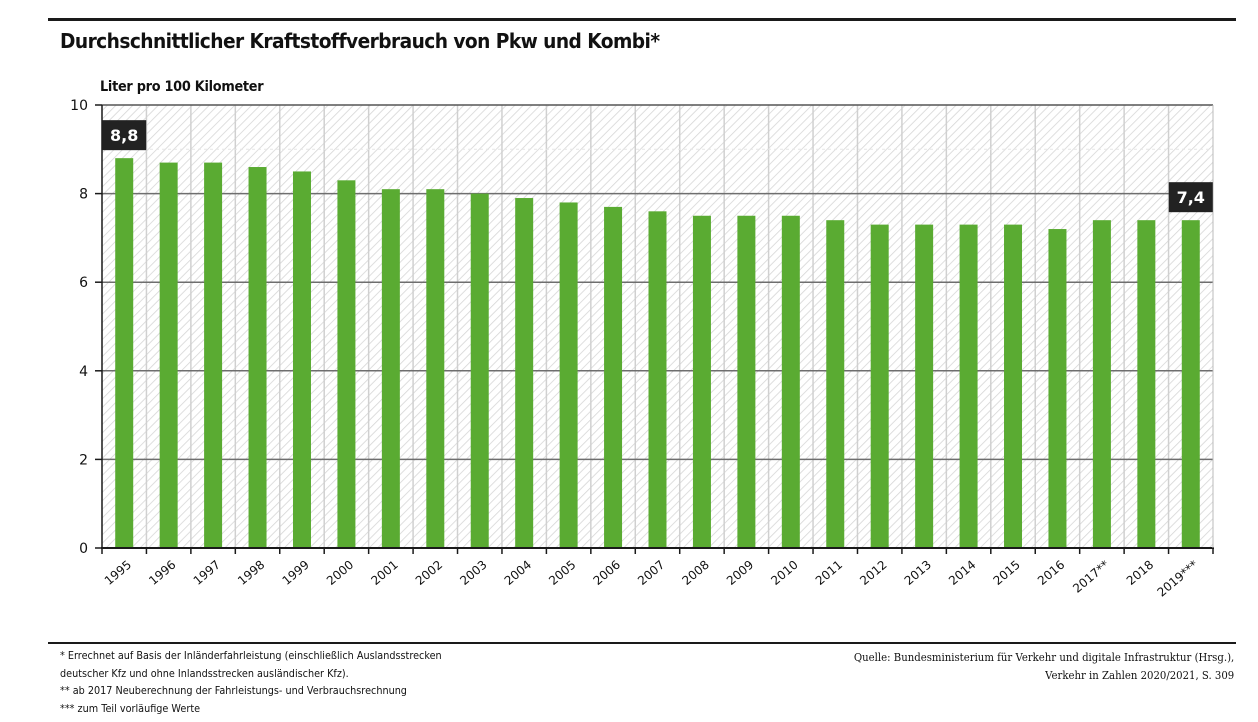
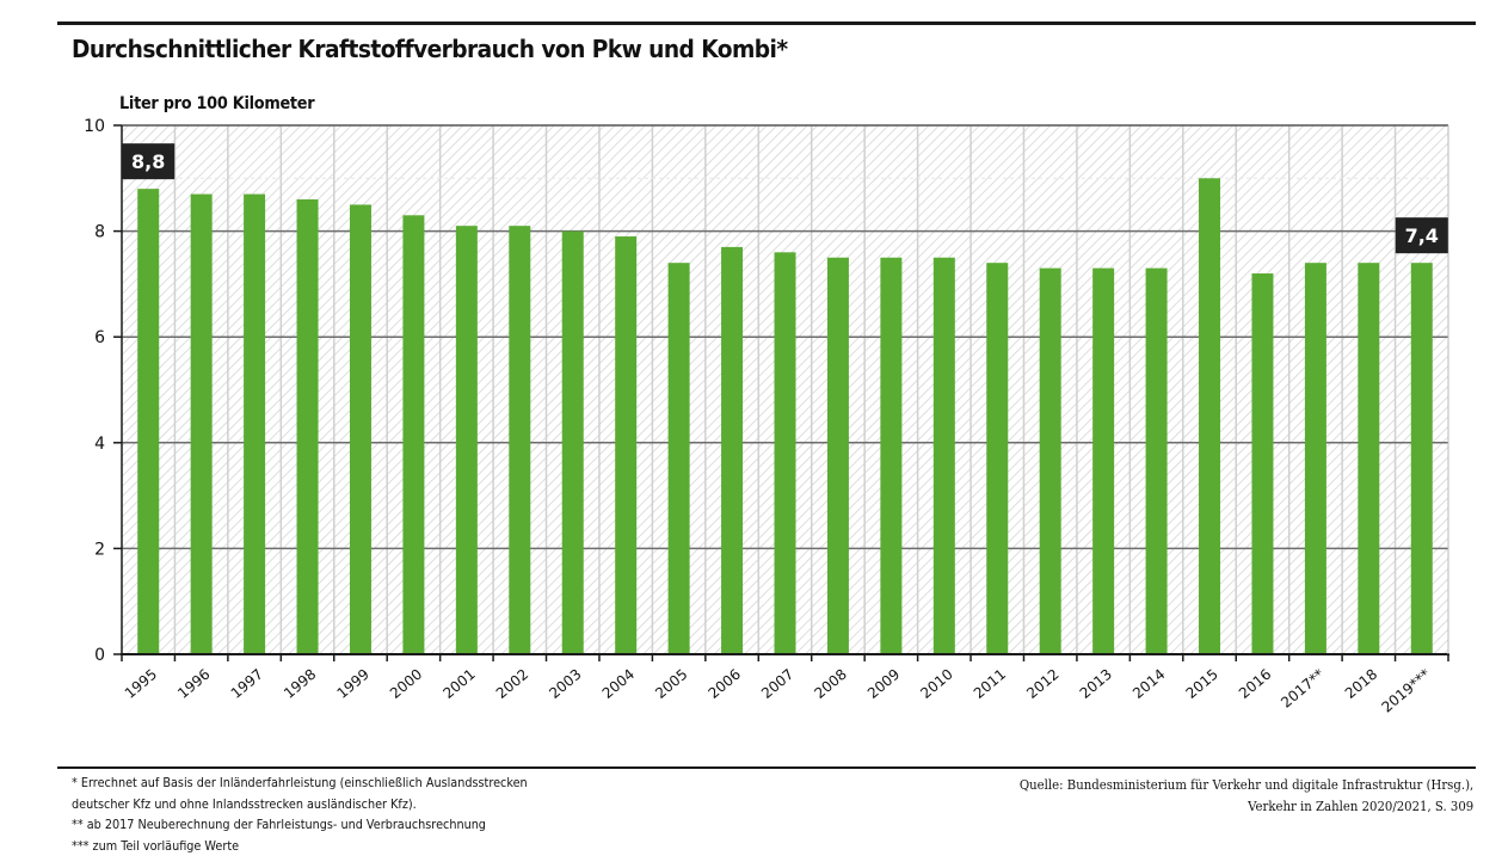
2005: 7.8 -> 7.4
2015: 7.3 -> 9.0
